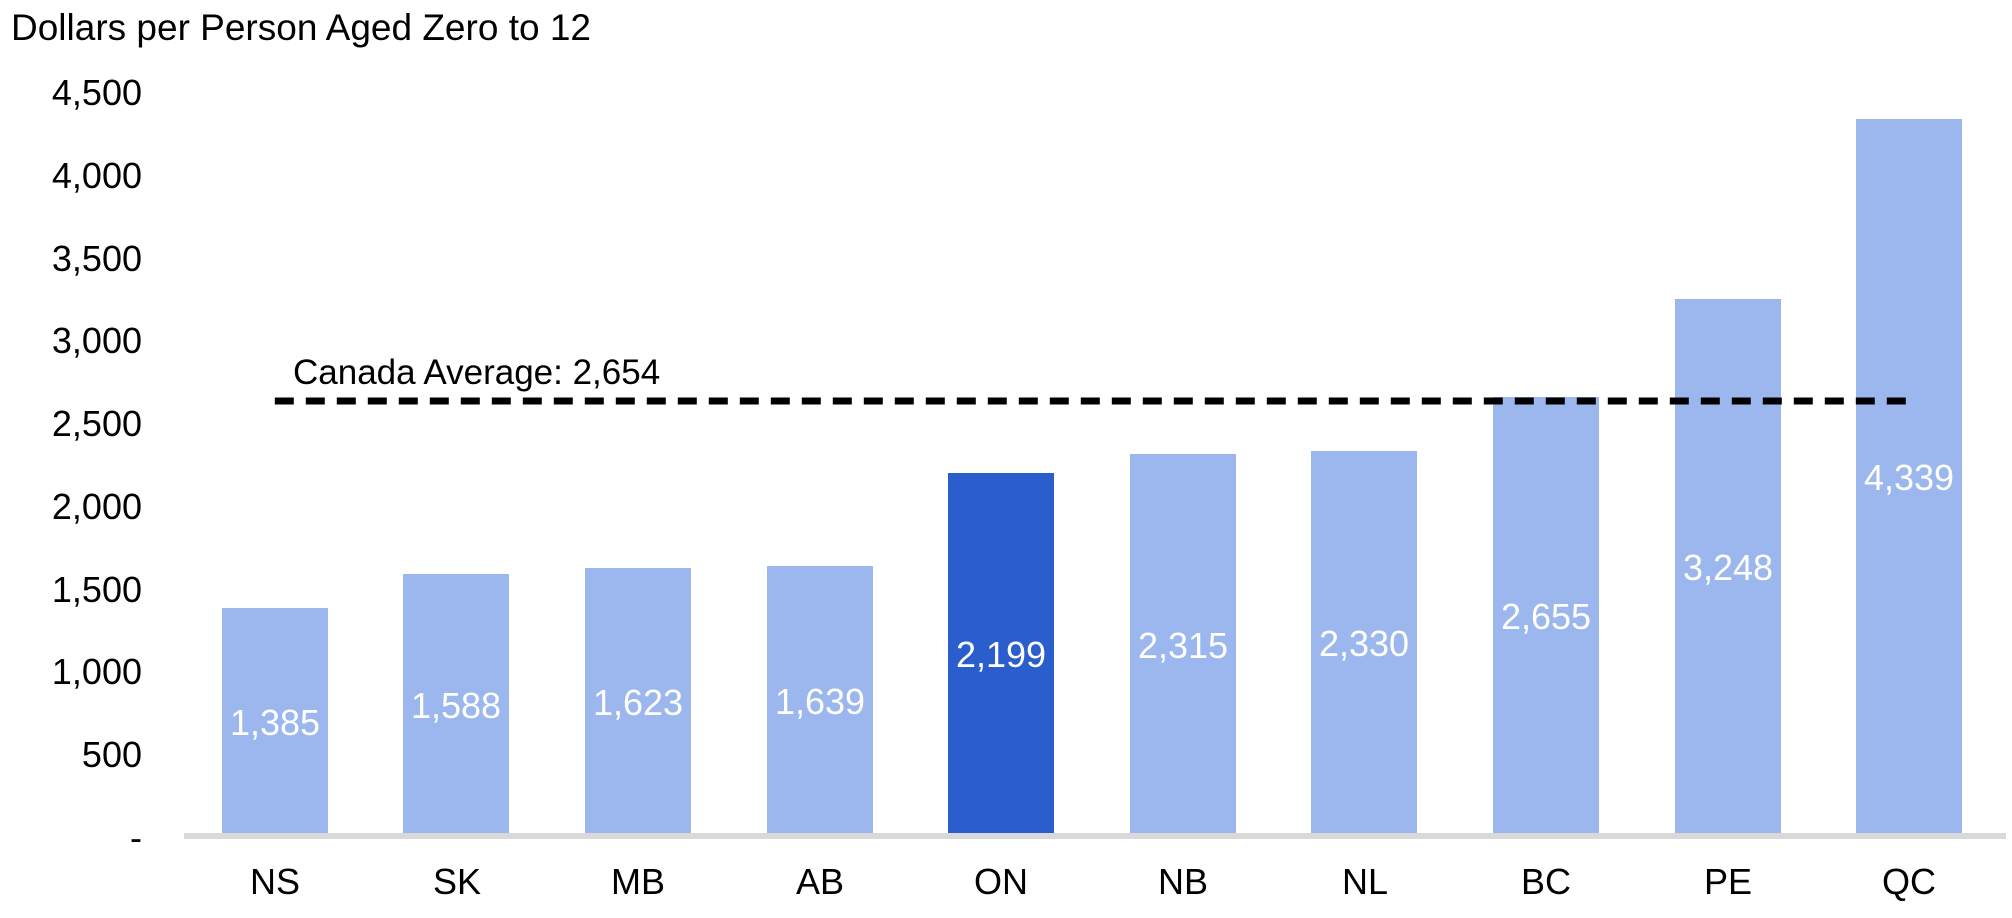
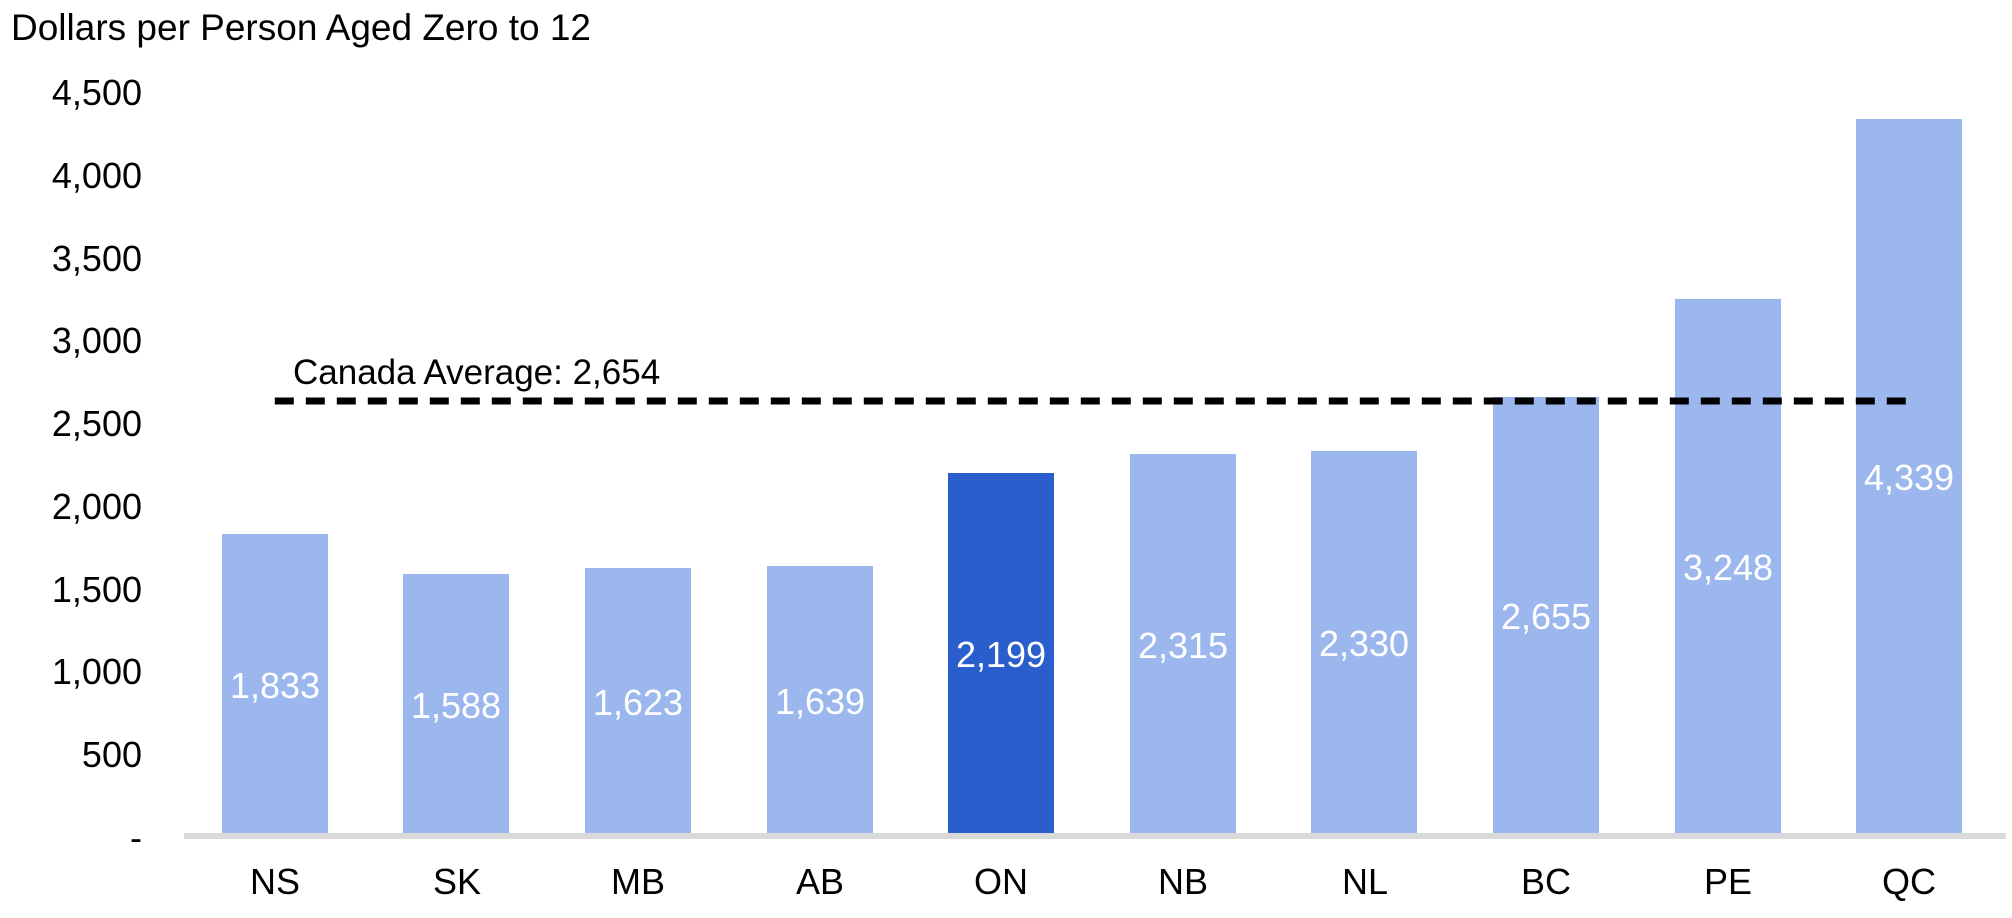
NS: 1,385 -> 1,833
